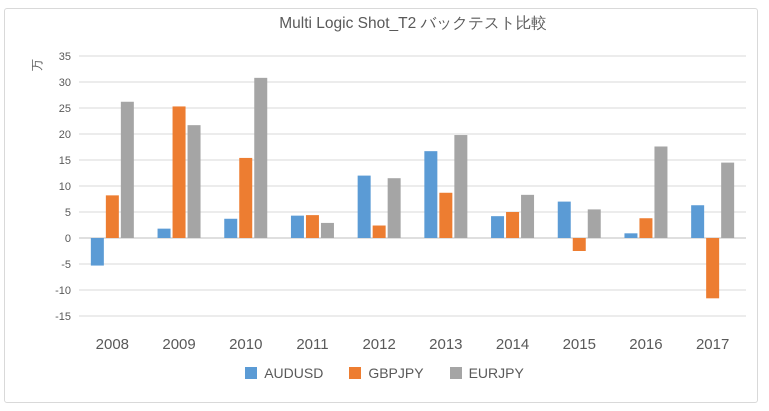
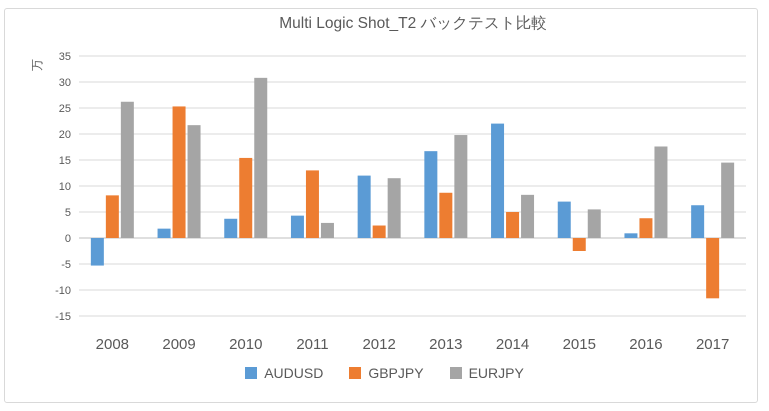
GBPJPY/2011: 4 -> 13
AUDUSD/2014: 4 -> 22
